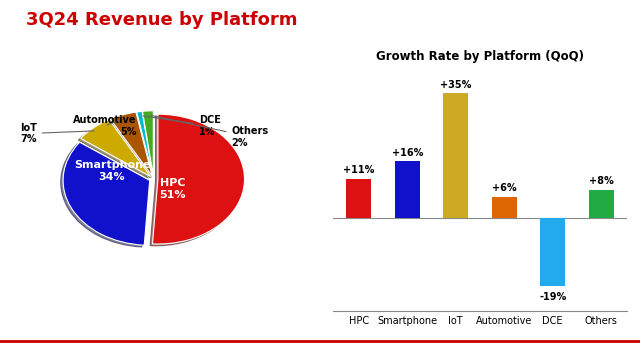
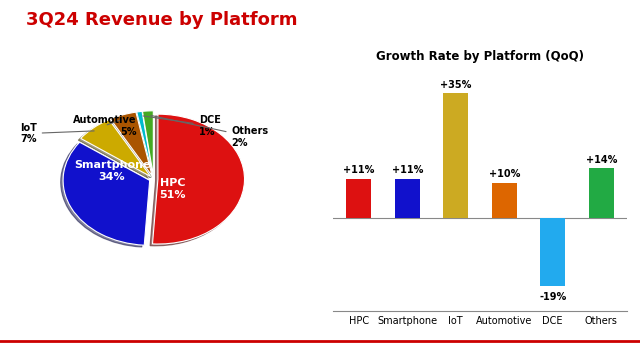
Smartphone: +16% -> +11%
Automotive: +6% -> +10%
Others: +8% -> +14%
